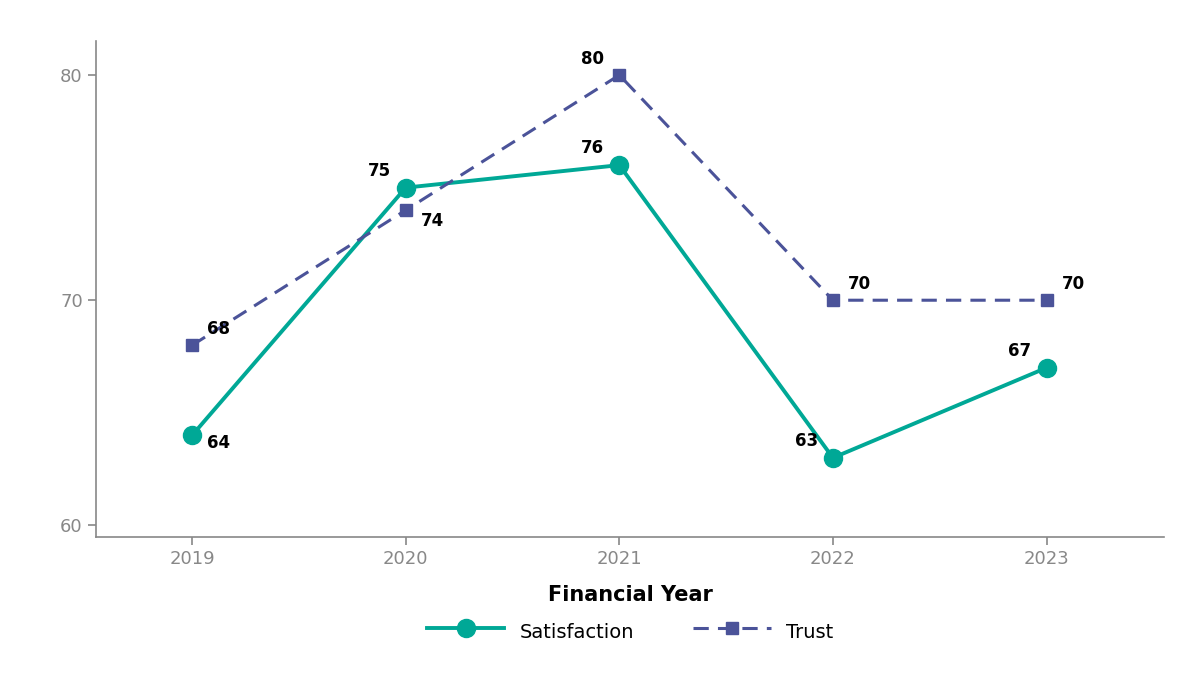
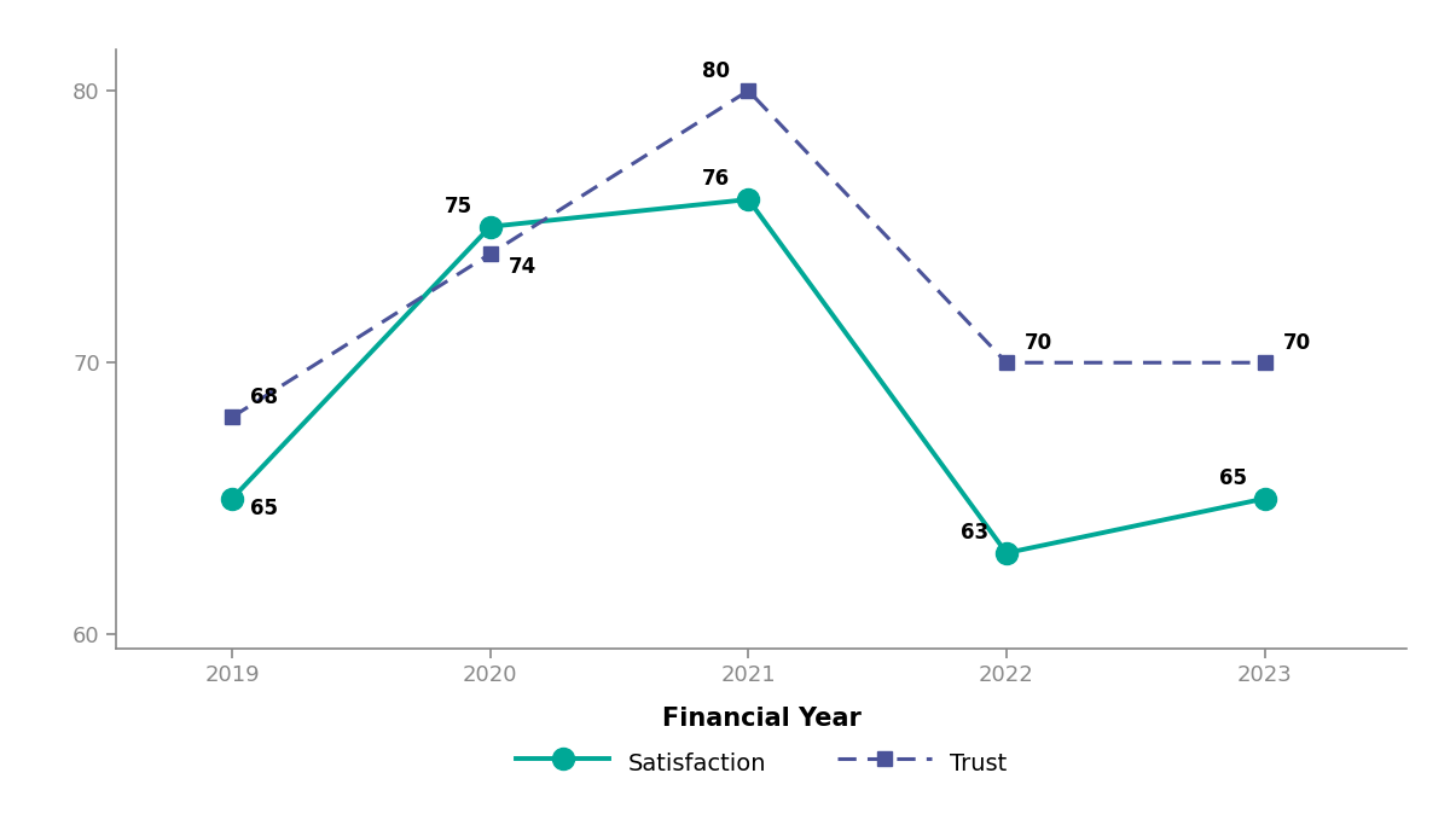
Satisfaction/2019: 64 -> 65
Satisfaction/2023: 67 -> 65
